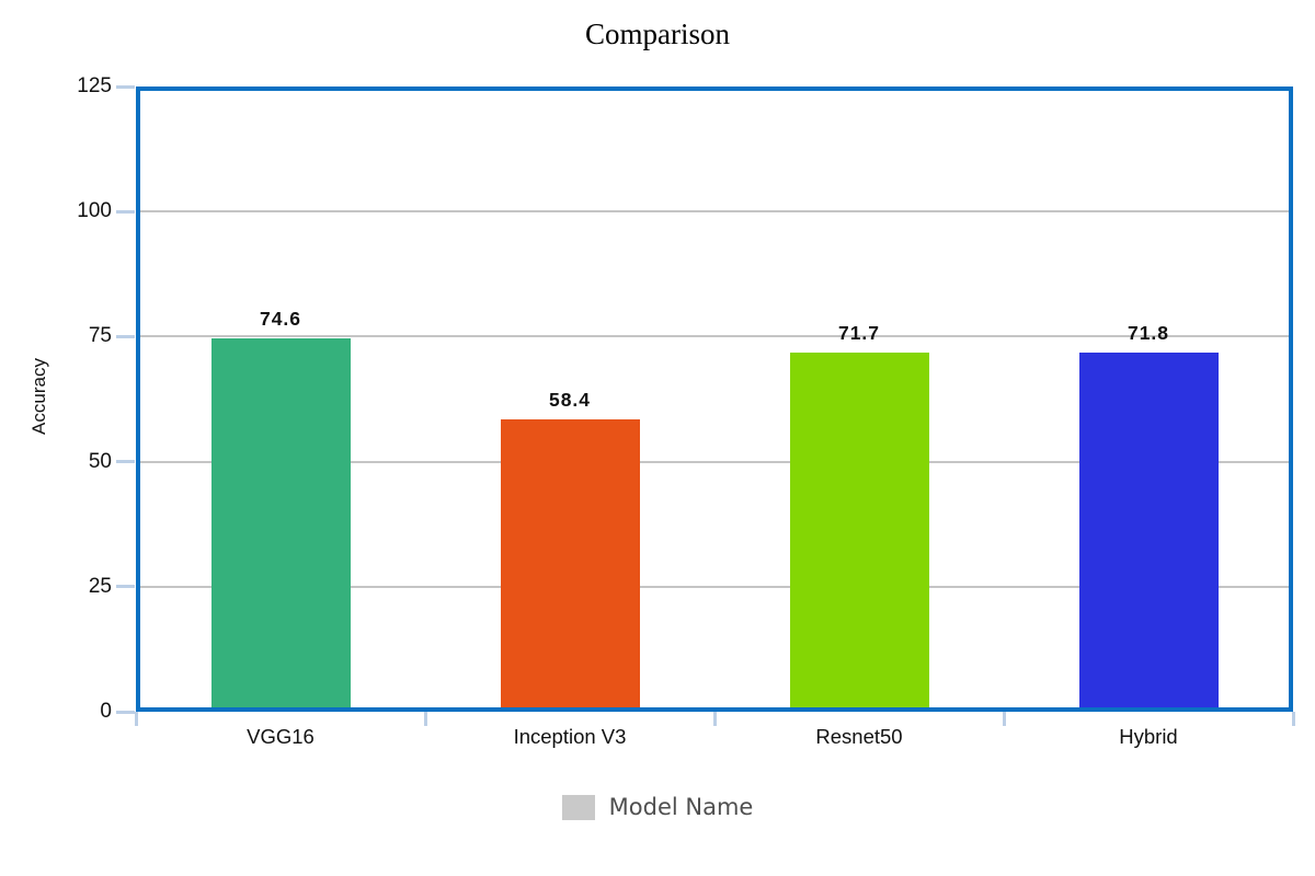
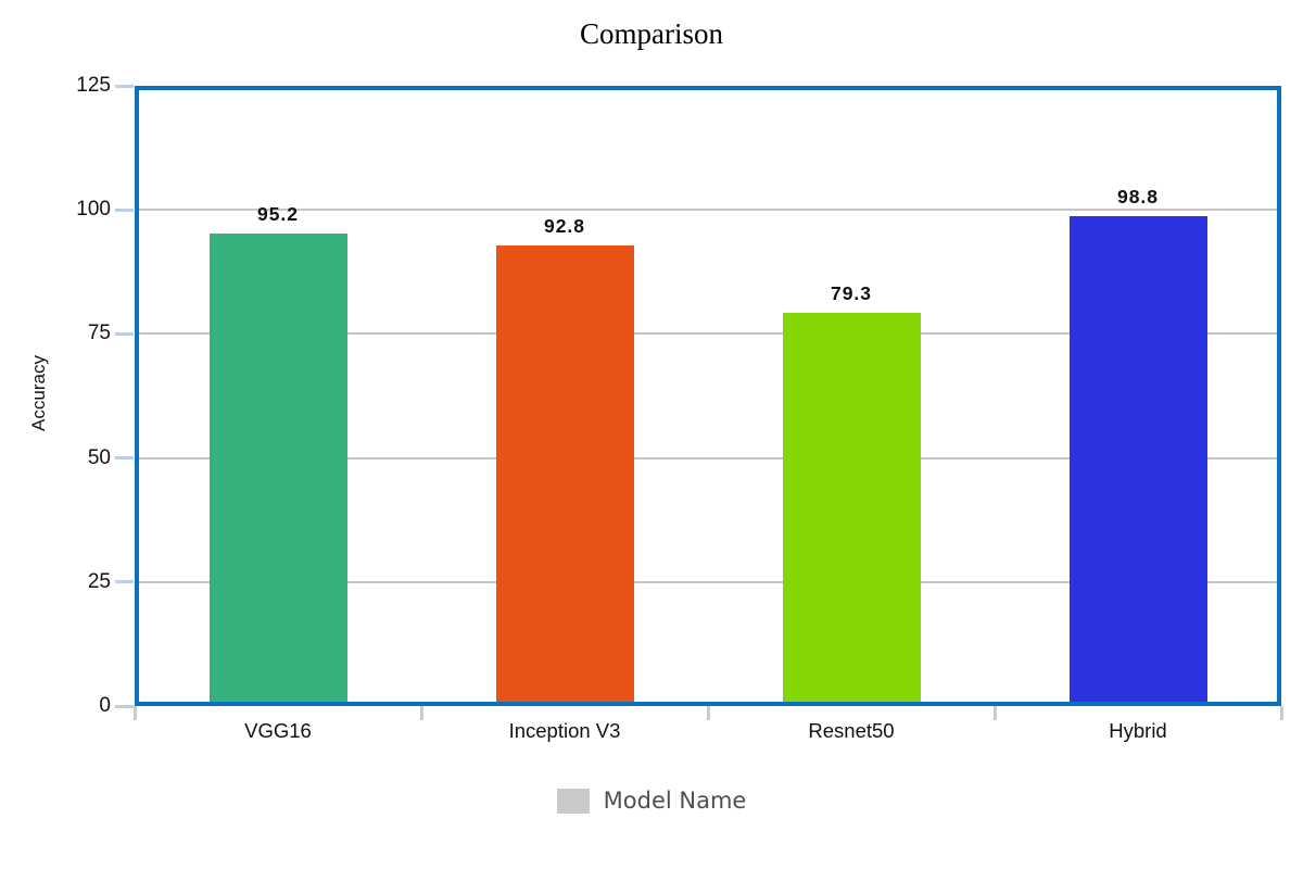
VGG16: 74.6 -> 95.2
Inception V3: 58.4 -> 92.8
Resnet50: 71.7 -> 79.3
Hybrid: 71.8 -> 98.8
